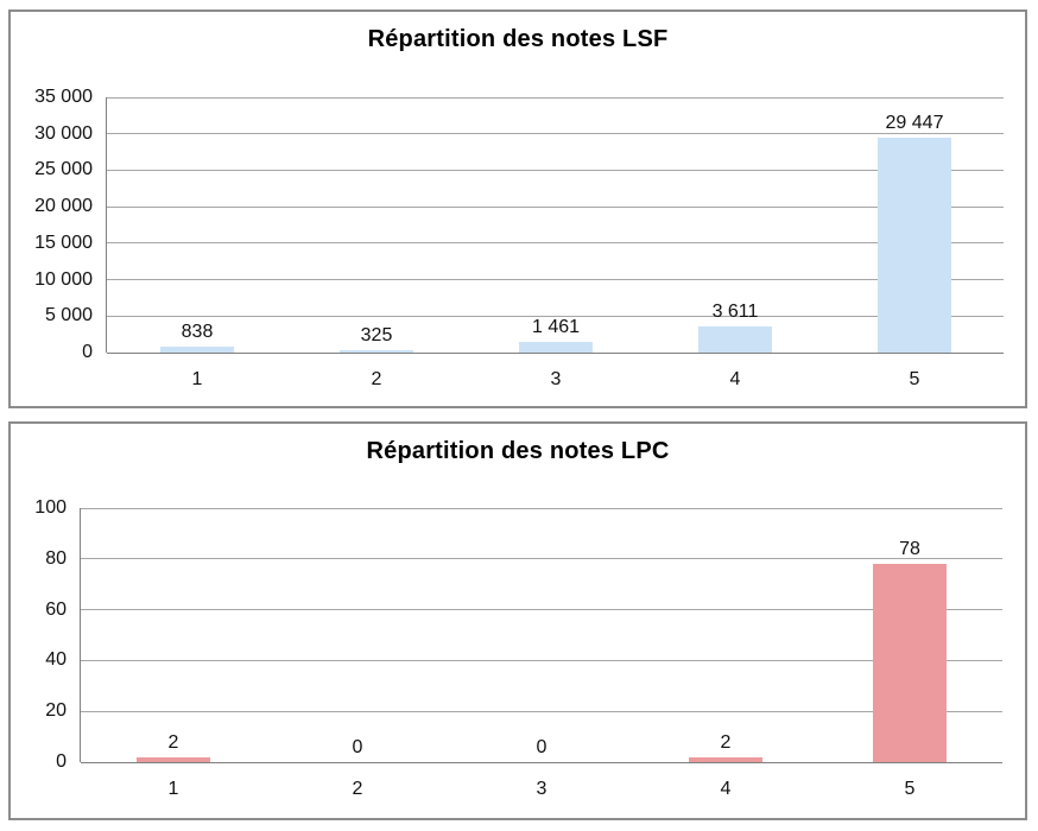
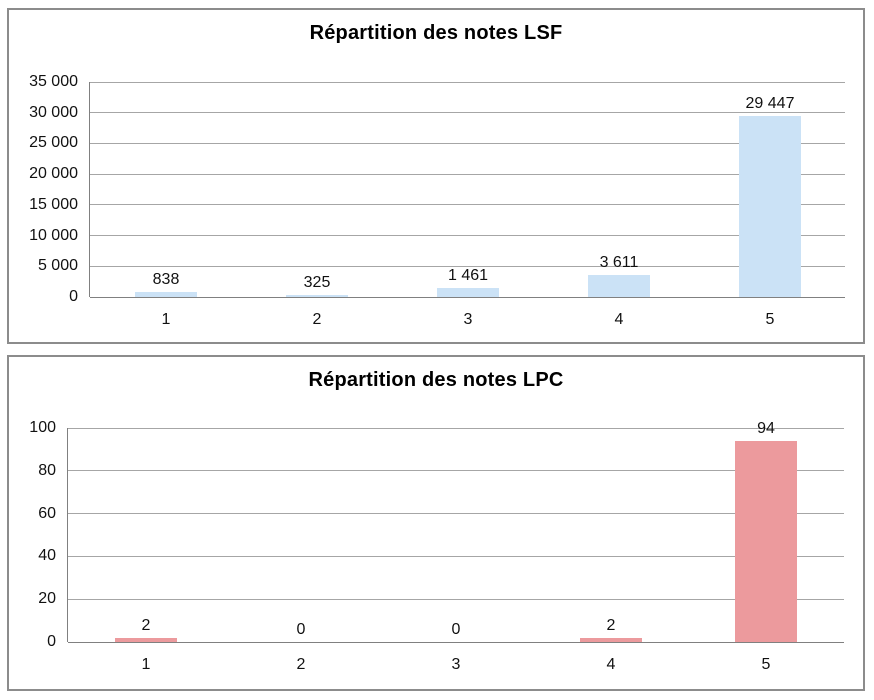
Répartition des notes LPC/5: 78 -> 94
